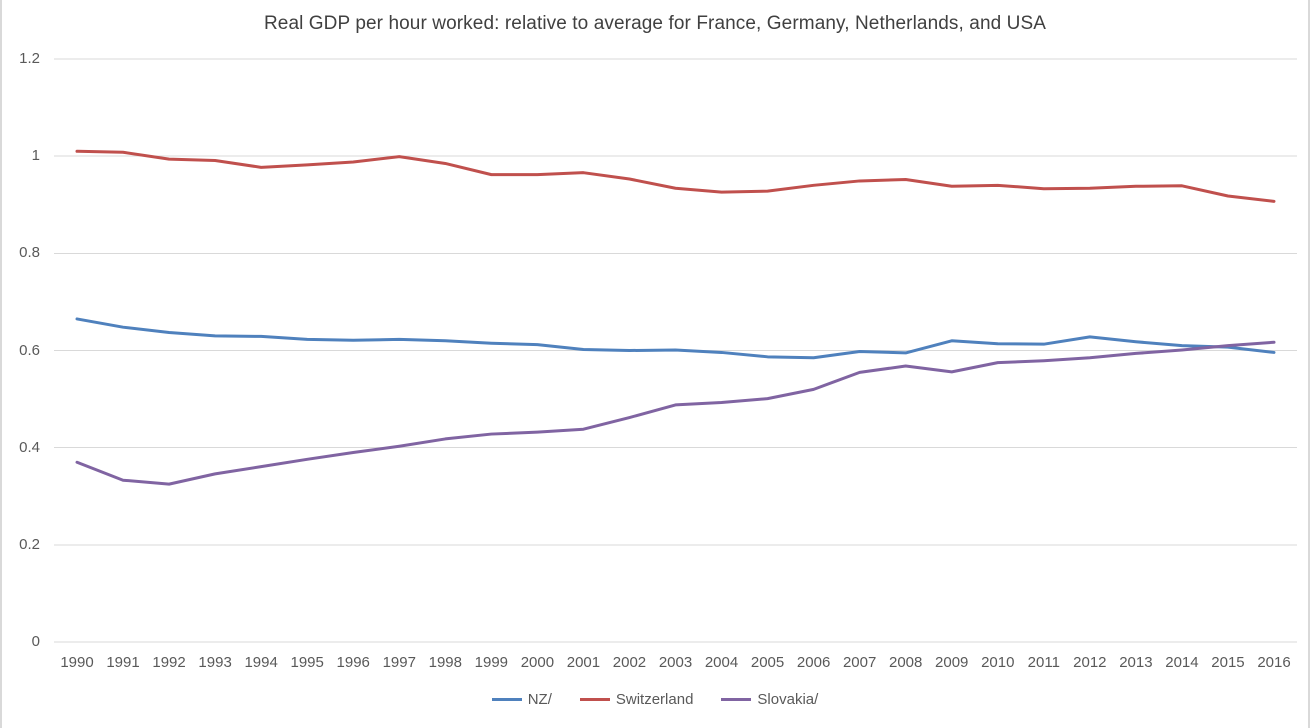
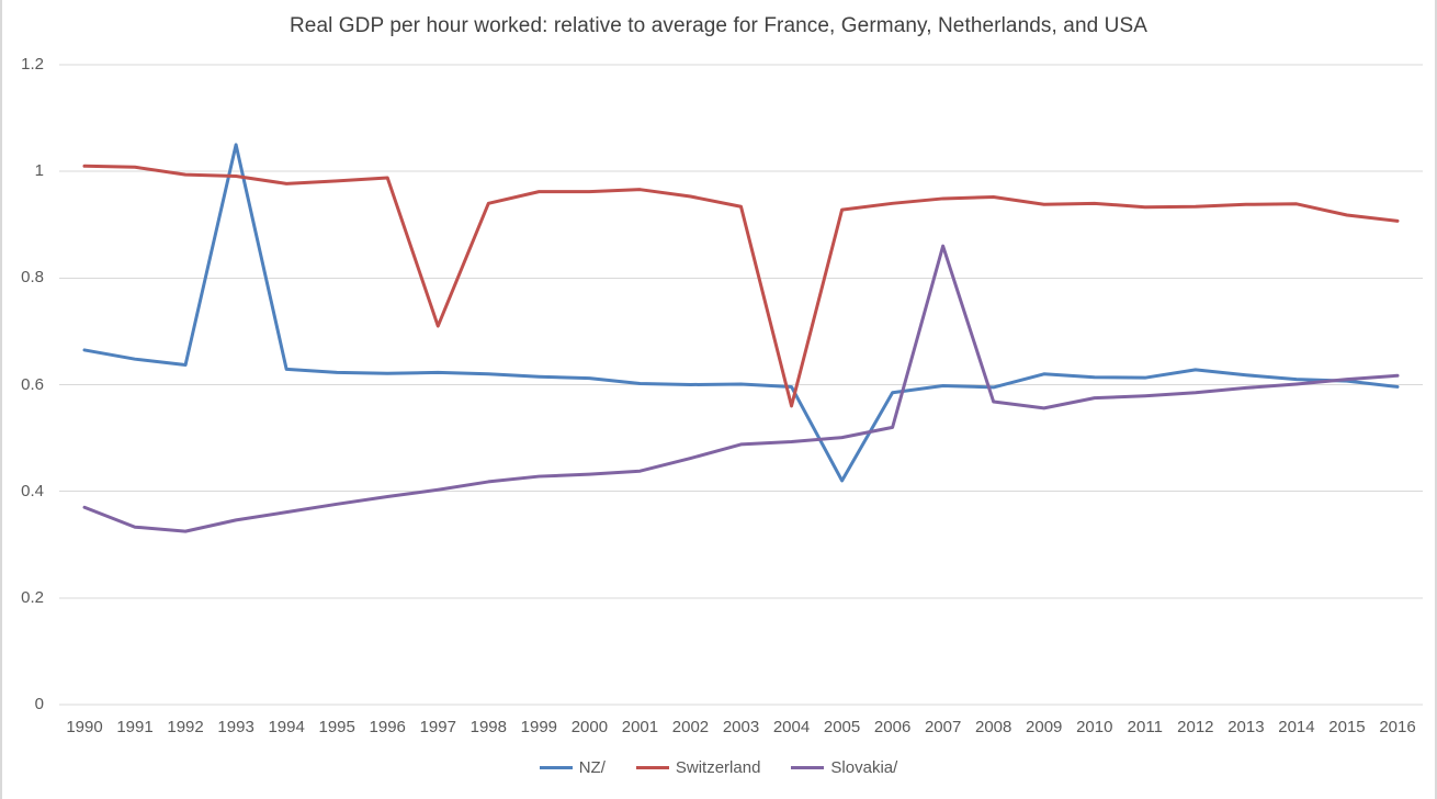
NZ//1993: 0.63 -> 1.05
Switzerland/1997: 1.00 -> 0.71
Switzerland/1998: 0.98 -> 0.94
Switzerland/2004: 0.93 -> 0.56
NZ//2005: 0.59 -> 0.42
Slovakia//2007: 0.56 -> 0.86
